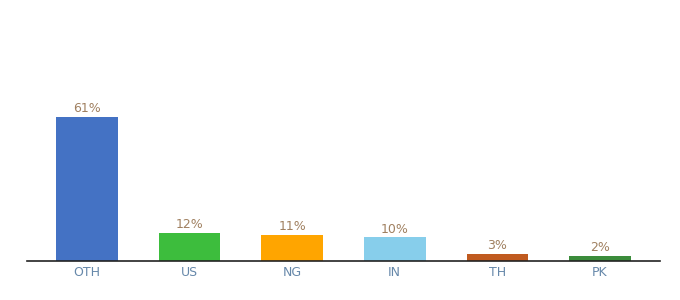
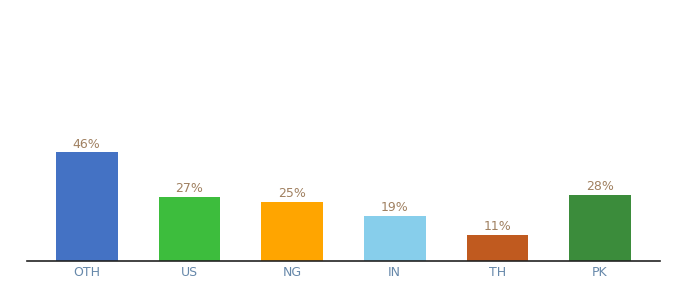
OTH: 61% -> 46%
US: 12% -> 27%
NG: 11% -> 25%
IN: 10% -> 19%
TH: 3% -> 11%
PK: 2% -> 28%
